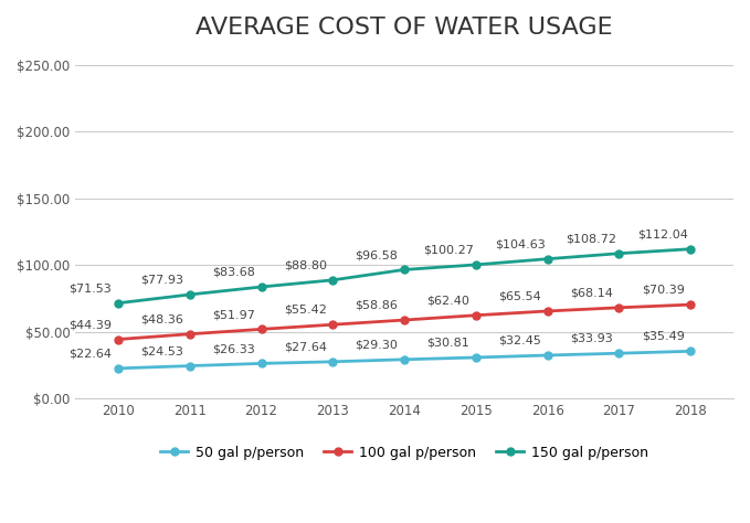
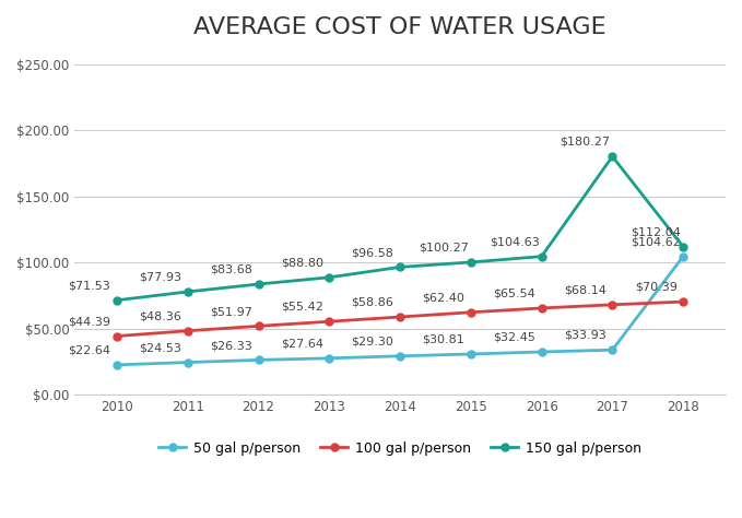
150 gal p/person/2017: $108.72 -> $180.27
50 gal p/person/2018: $35.49 -> $104.62
